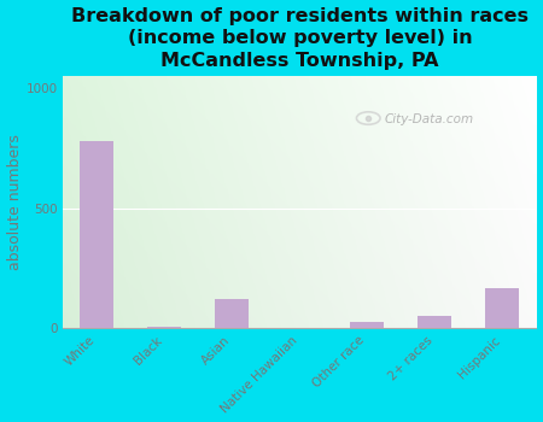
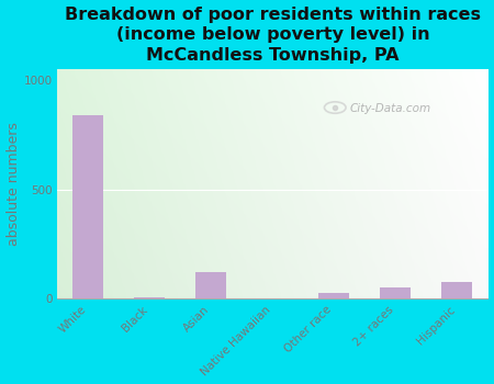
White: 780 -> 840
Hispanic: 170 -> 80
